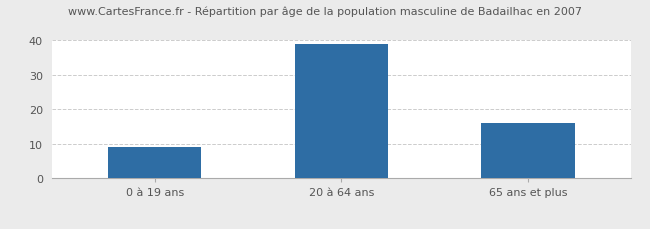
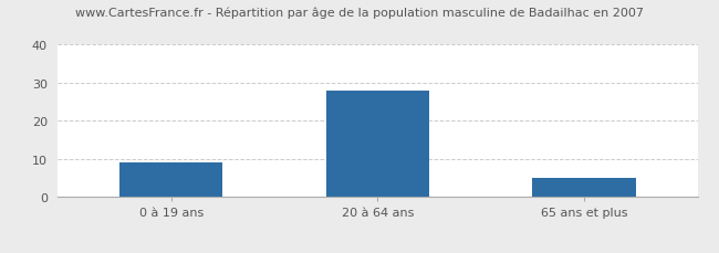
20 à 64 ans: 39 -> 28
65 ans et plus: 16 -> 5
